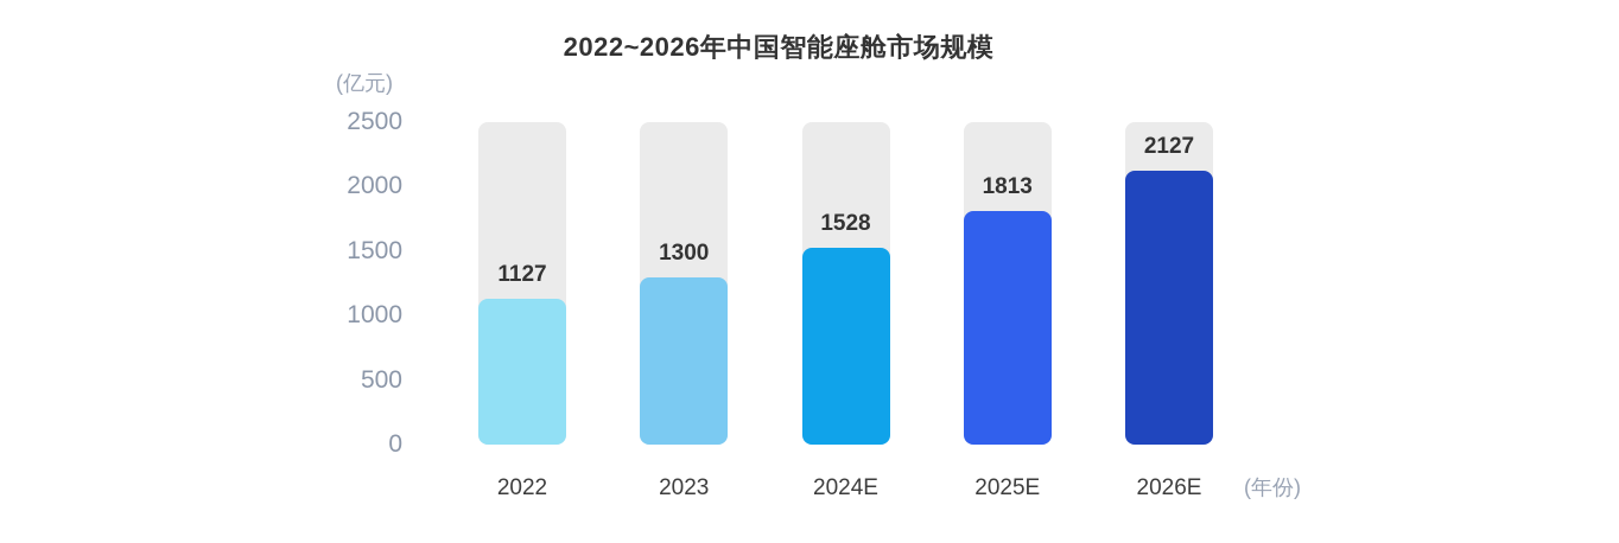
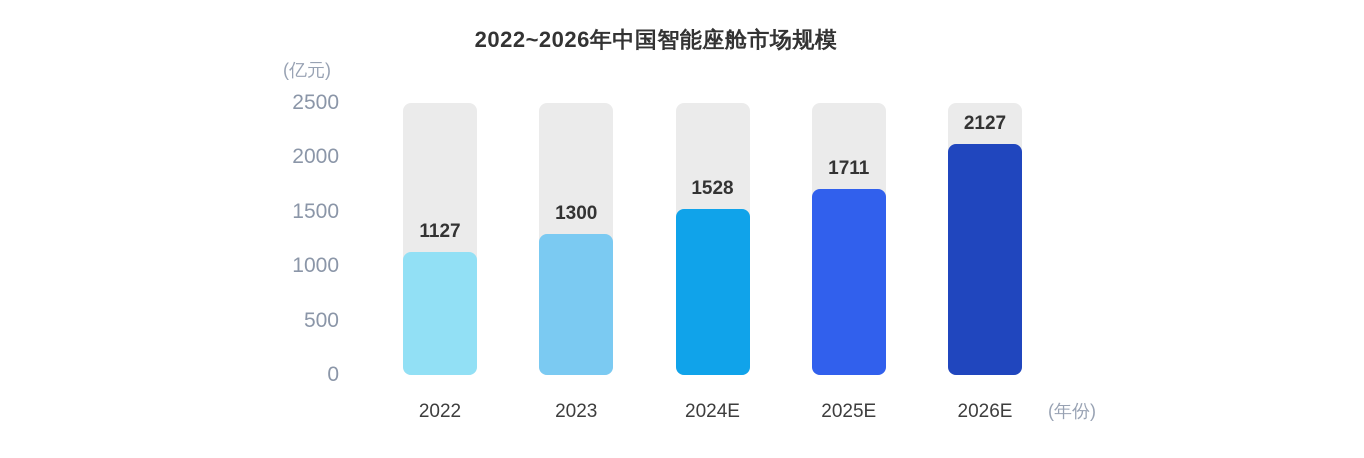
2025E: 1813 -> 1711
